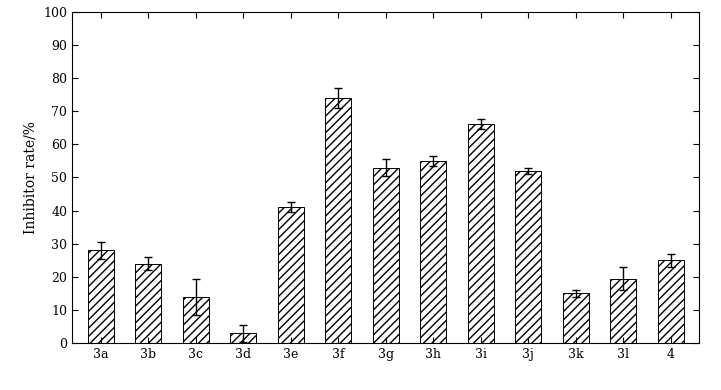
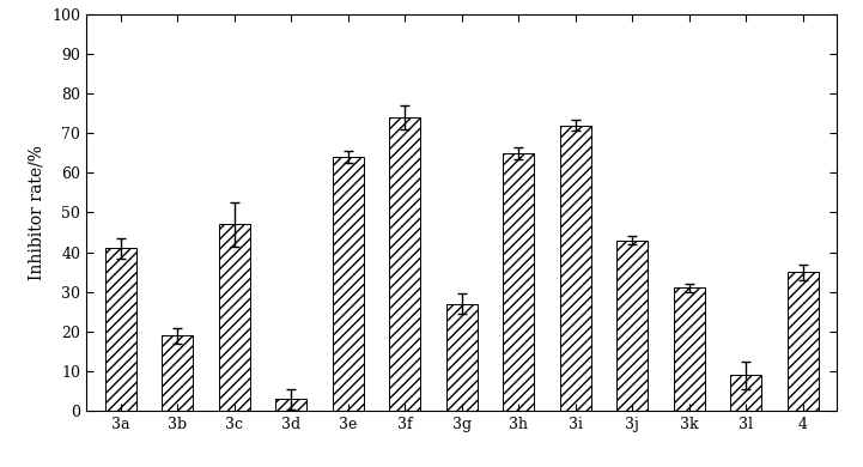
3a: 28.0 -> 41.0
3b: 24.0 -> 19.0
3c: 14.0 -> 47.0
3e: 41.0 -> 64.0
3g: 53.0 -> 27.0
3h: 55.0 -> 65.0
3i: 66.0 -> 72.0
3j: 52.0 -> 43.0
3k: 15.0 -> 31.0
3l: 19.5 -> 9.0
4: 25.0 -> 35.0
